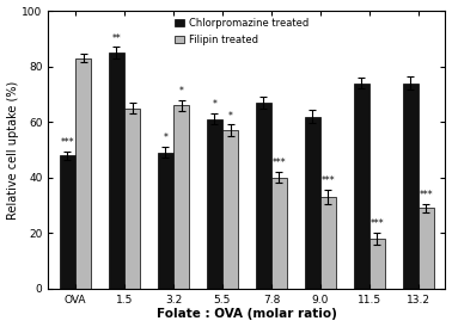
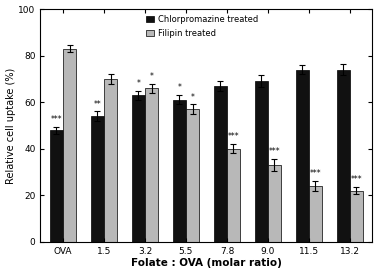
Chlorpromazine treated/1.5: 85 -> 54
Filipin treated/1.5: 65 -> 70
Chlorpromazine treated/3.2: 49 -> 63
Chlorpromazine treated/9.0: 62 -> 69
Filipin treated/11.5: 18 -> 24
Filipin treated/13.2: 29 -> 22
